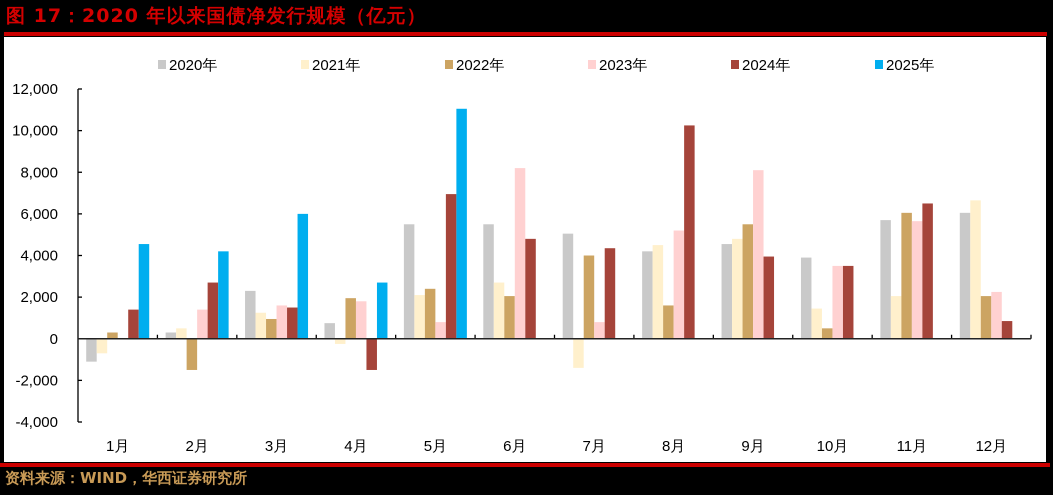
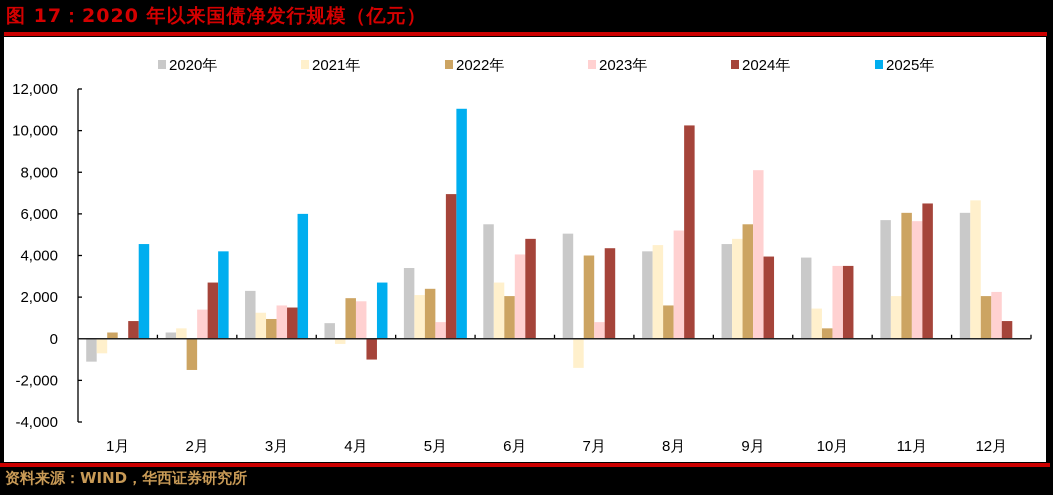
2024年/1月: 1400 -> 800
2024年/4月: -1500 -> -1000
2020年/5月: 5500 -> 3400
2023年/6月: 8200 -> 4000
